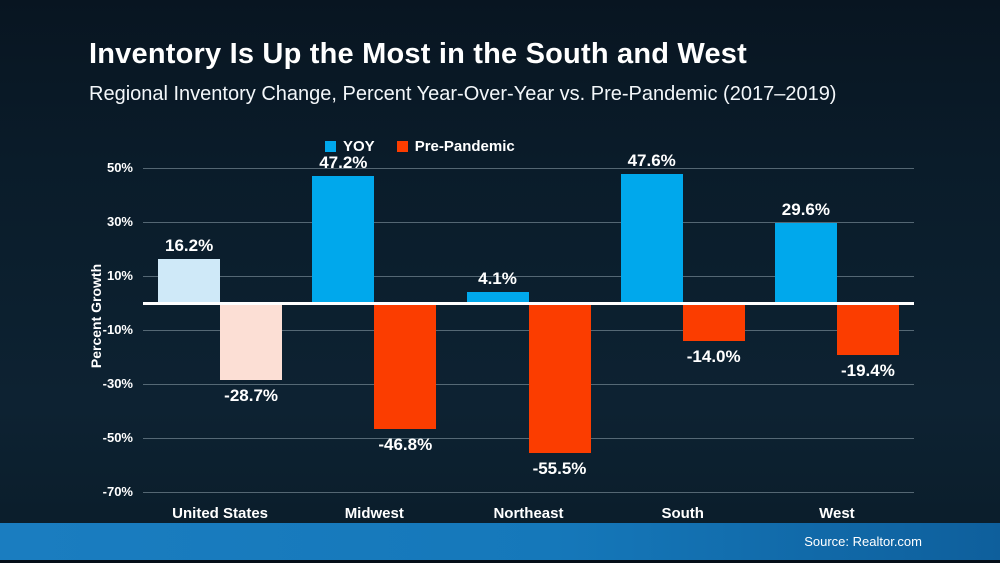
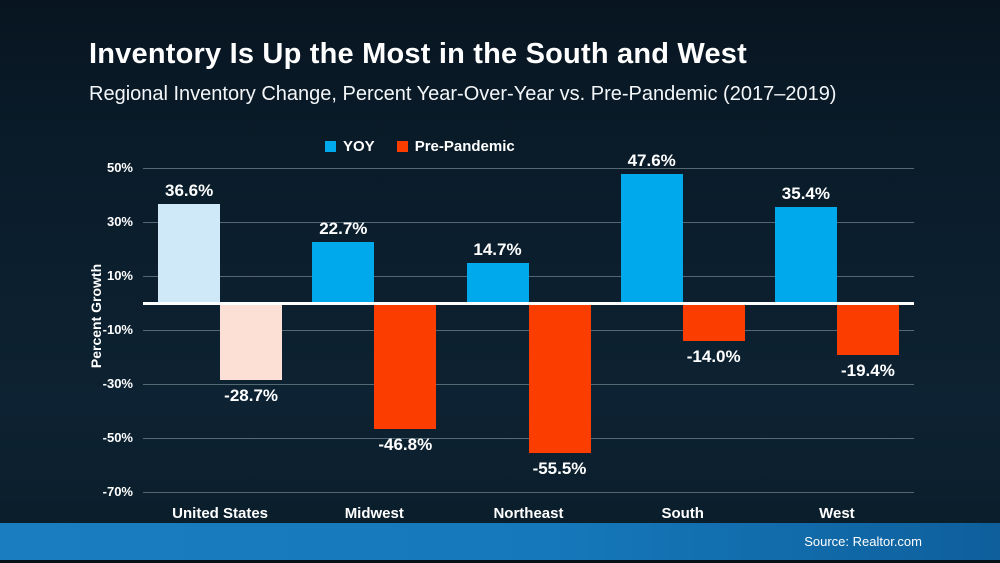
YOY/United States: 16.2% -> 36.6%
YOY/Midwest: 47.2% -> 22.7%
YOY/Northeast: 4.1% -> 14.7%
YOY/West: 29.6% -> 35.4%
